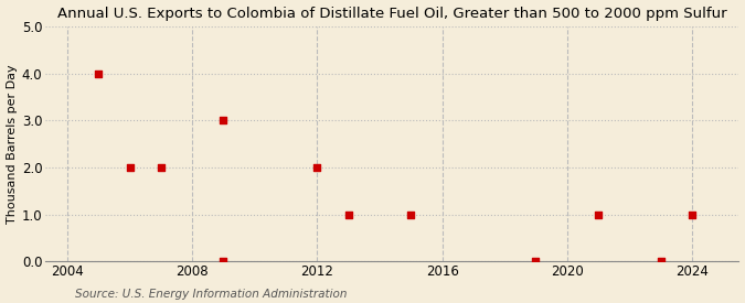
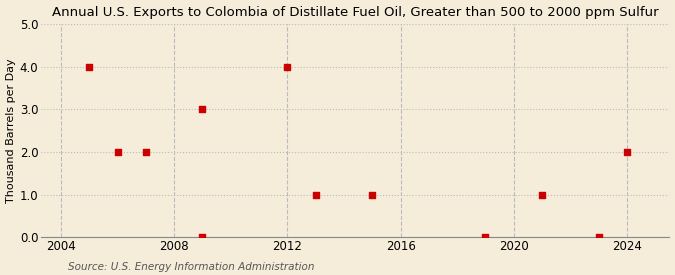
2012: 2 -> 4
2024: 1 -> 2
